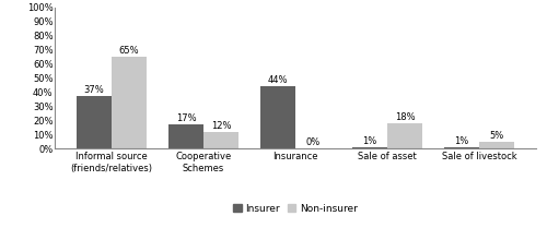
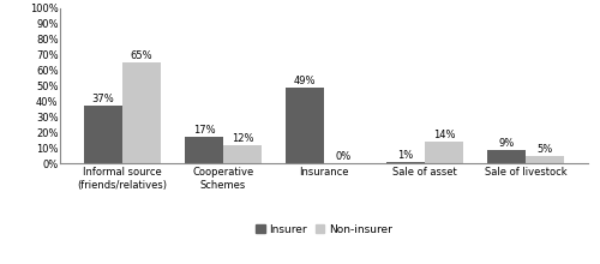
Insurer/Insurance: 44% -> 49%
Non-insurer/Sale of asset: 18% -> 14%
Insurer/Sale of livestock: 1% -> 9%
